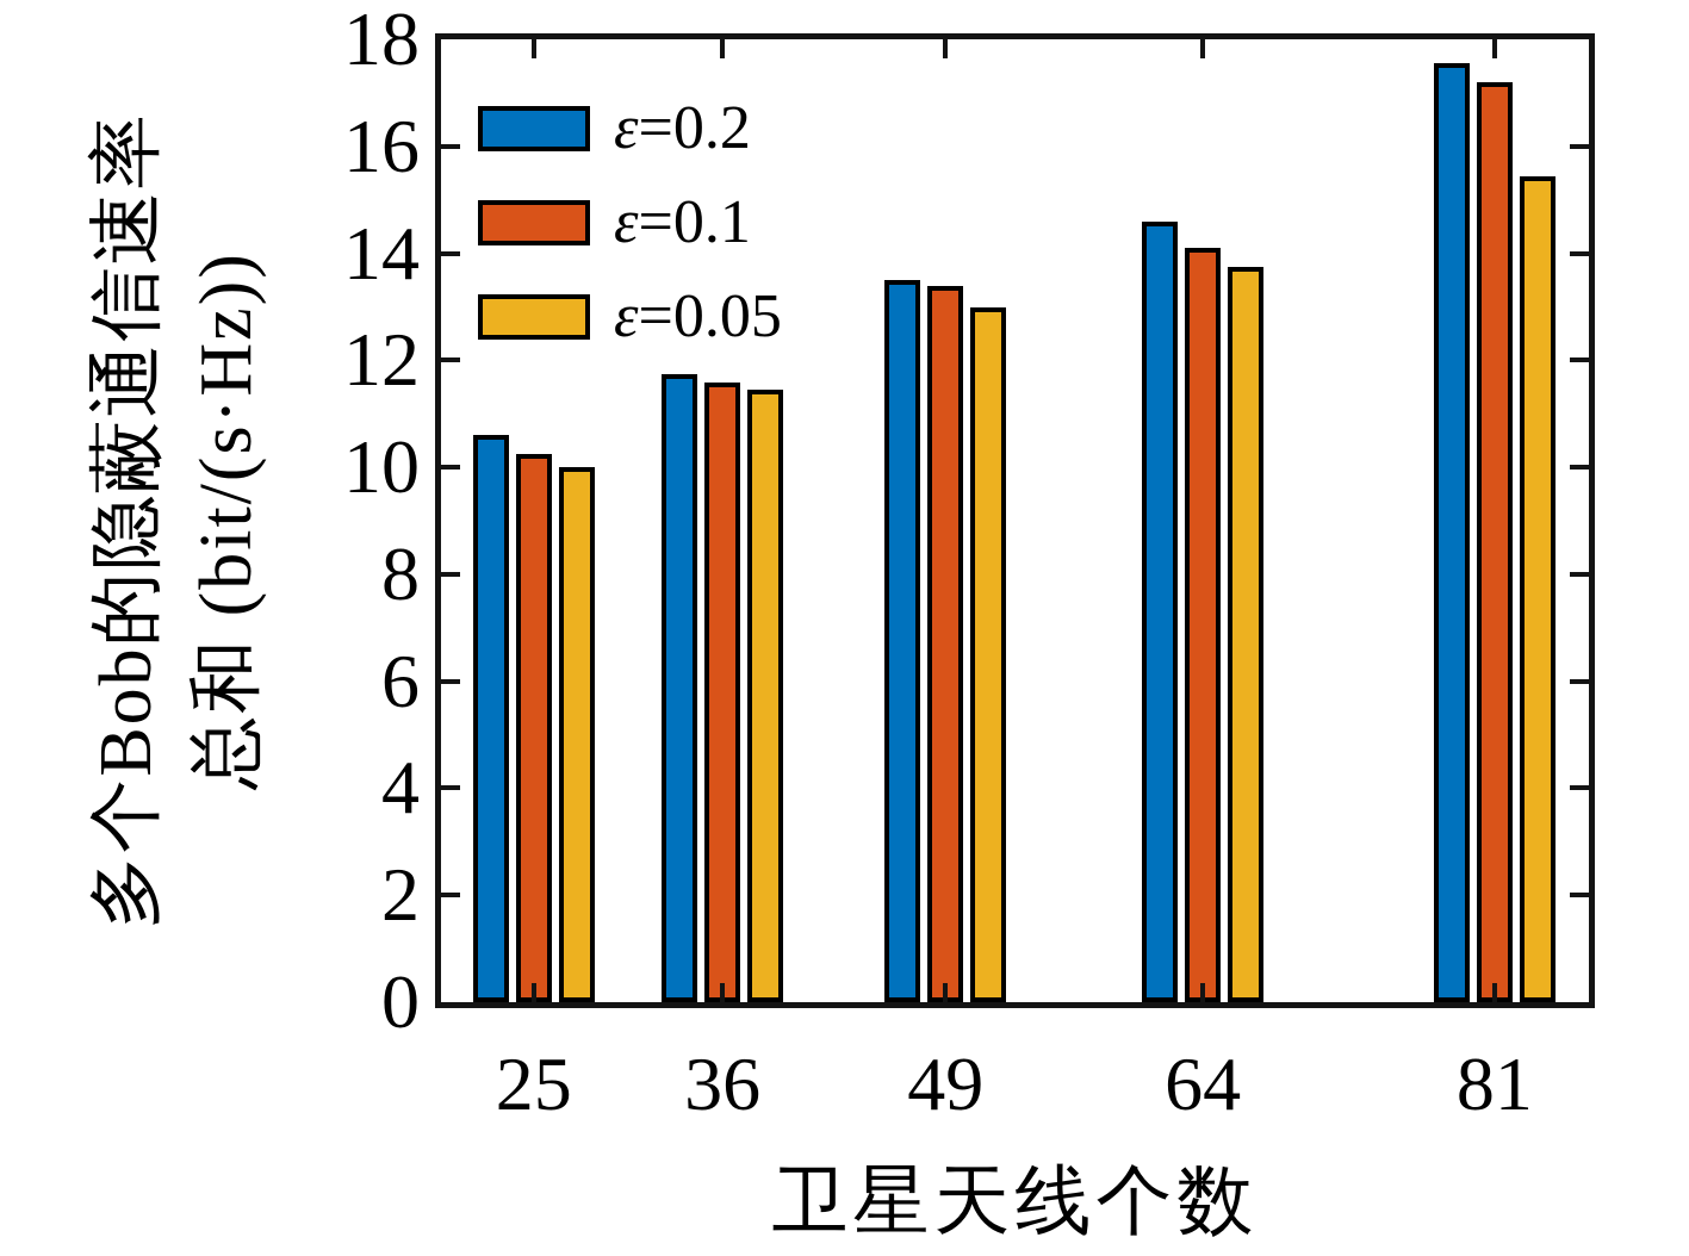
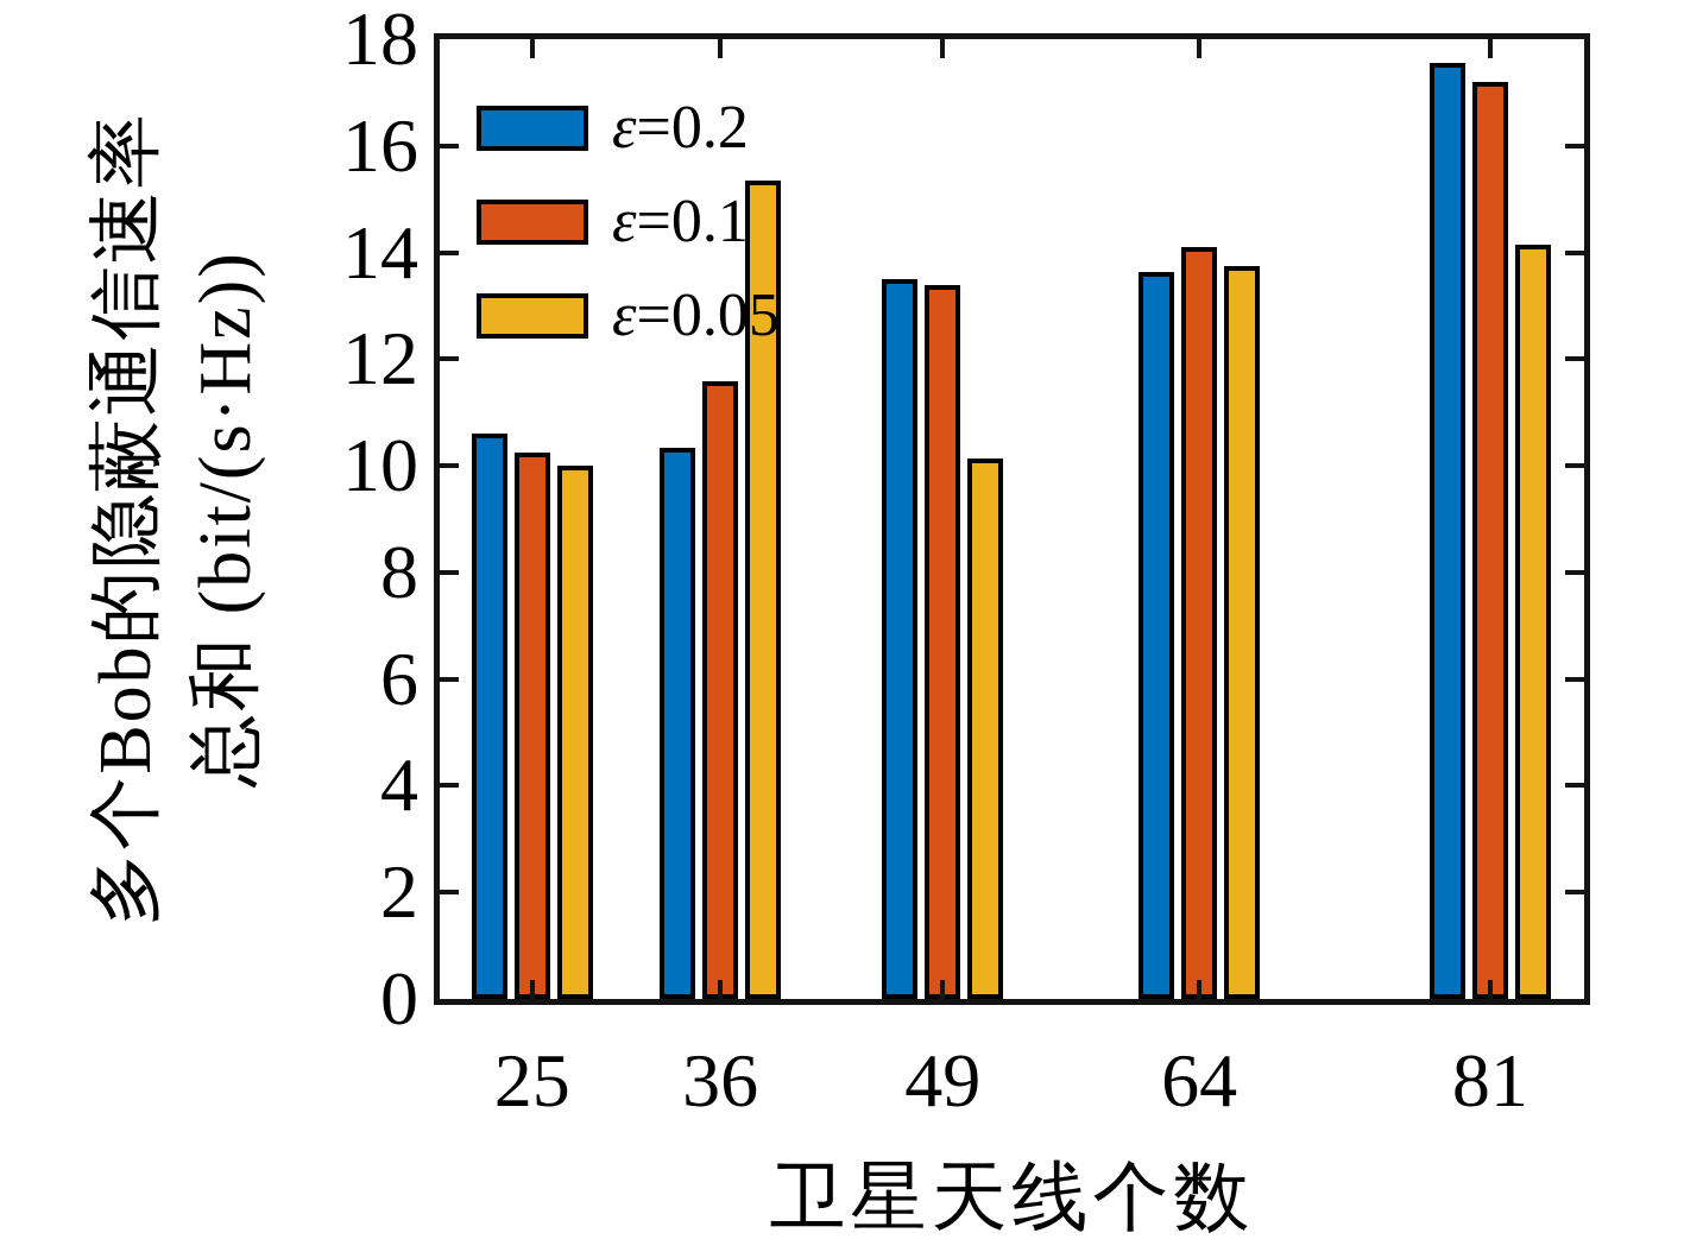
ε=0.2/36: 11.7 -> 10.3
ε=0.05/36: 11.4 -> 15.3
ε=0.05/49: 12.9 -> 10.1
ε=0.2/64: 14.6 -> 13.6
ε=0.05/81: 15.4 -> 14.1
